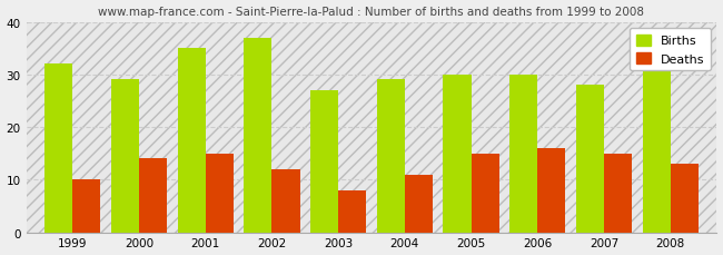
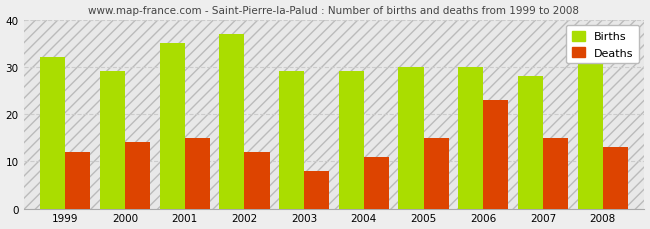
Deaths/1999: 10 -> 12
Births/2003: 27 -> 29
Deaths/2006: 16 -> 23
